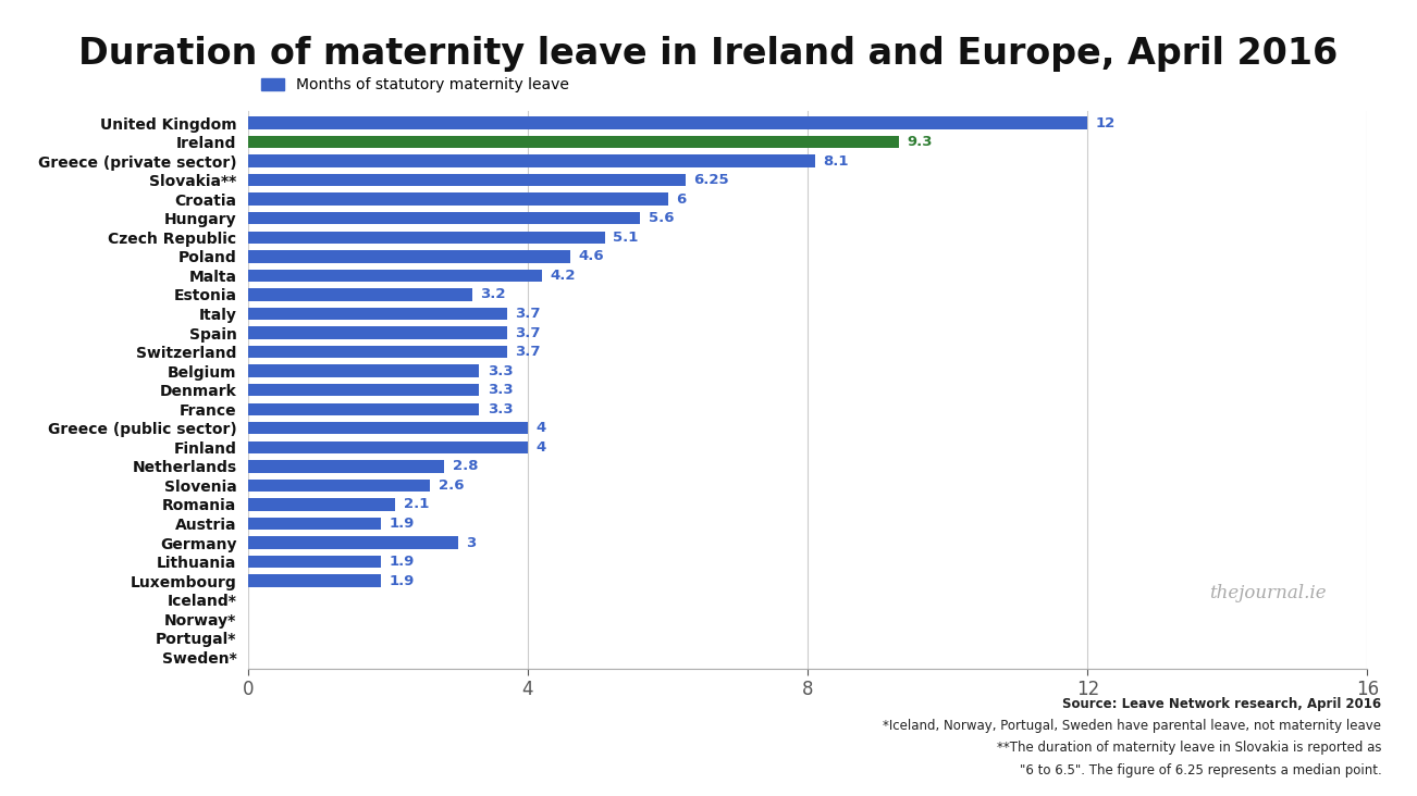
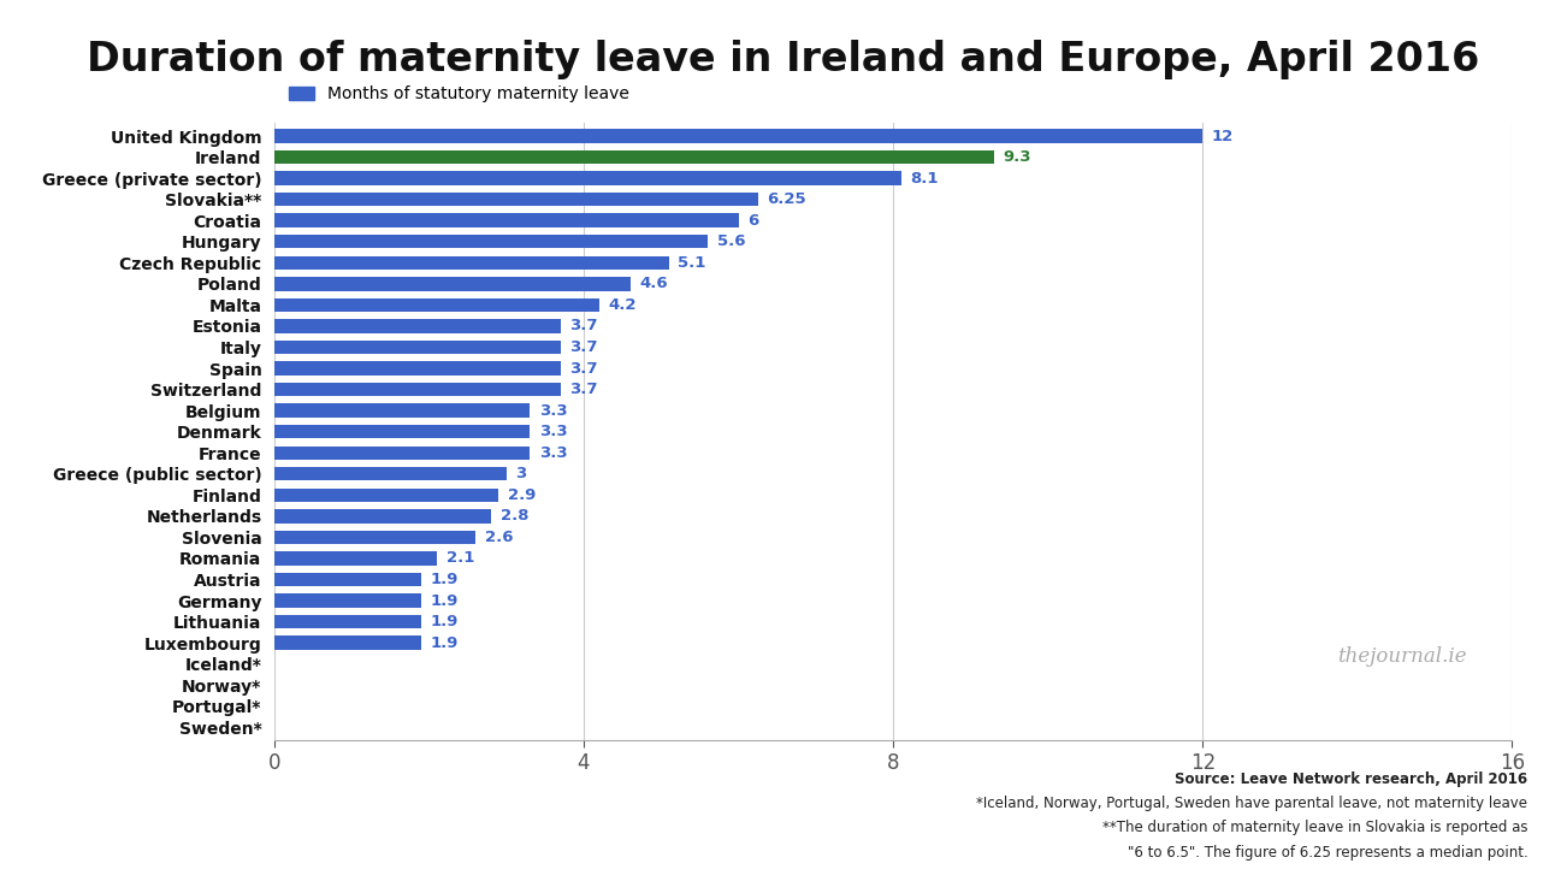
Estonia: 3.2 -> 3.7
Greece (public sector): 4 -> 3
Finland: 4 -> 2.9
Germany: 3 -> 1.9
